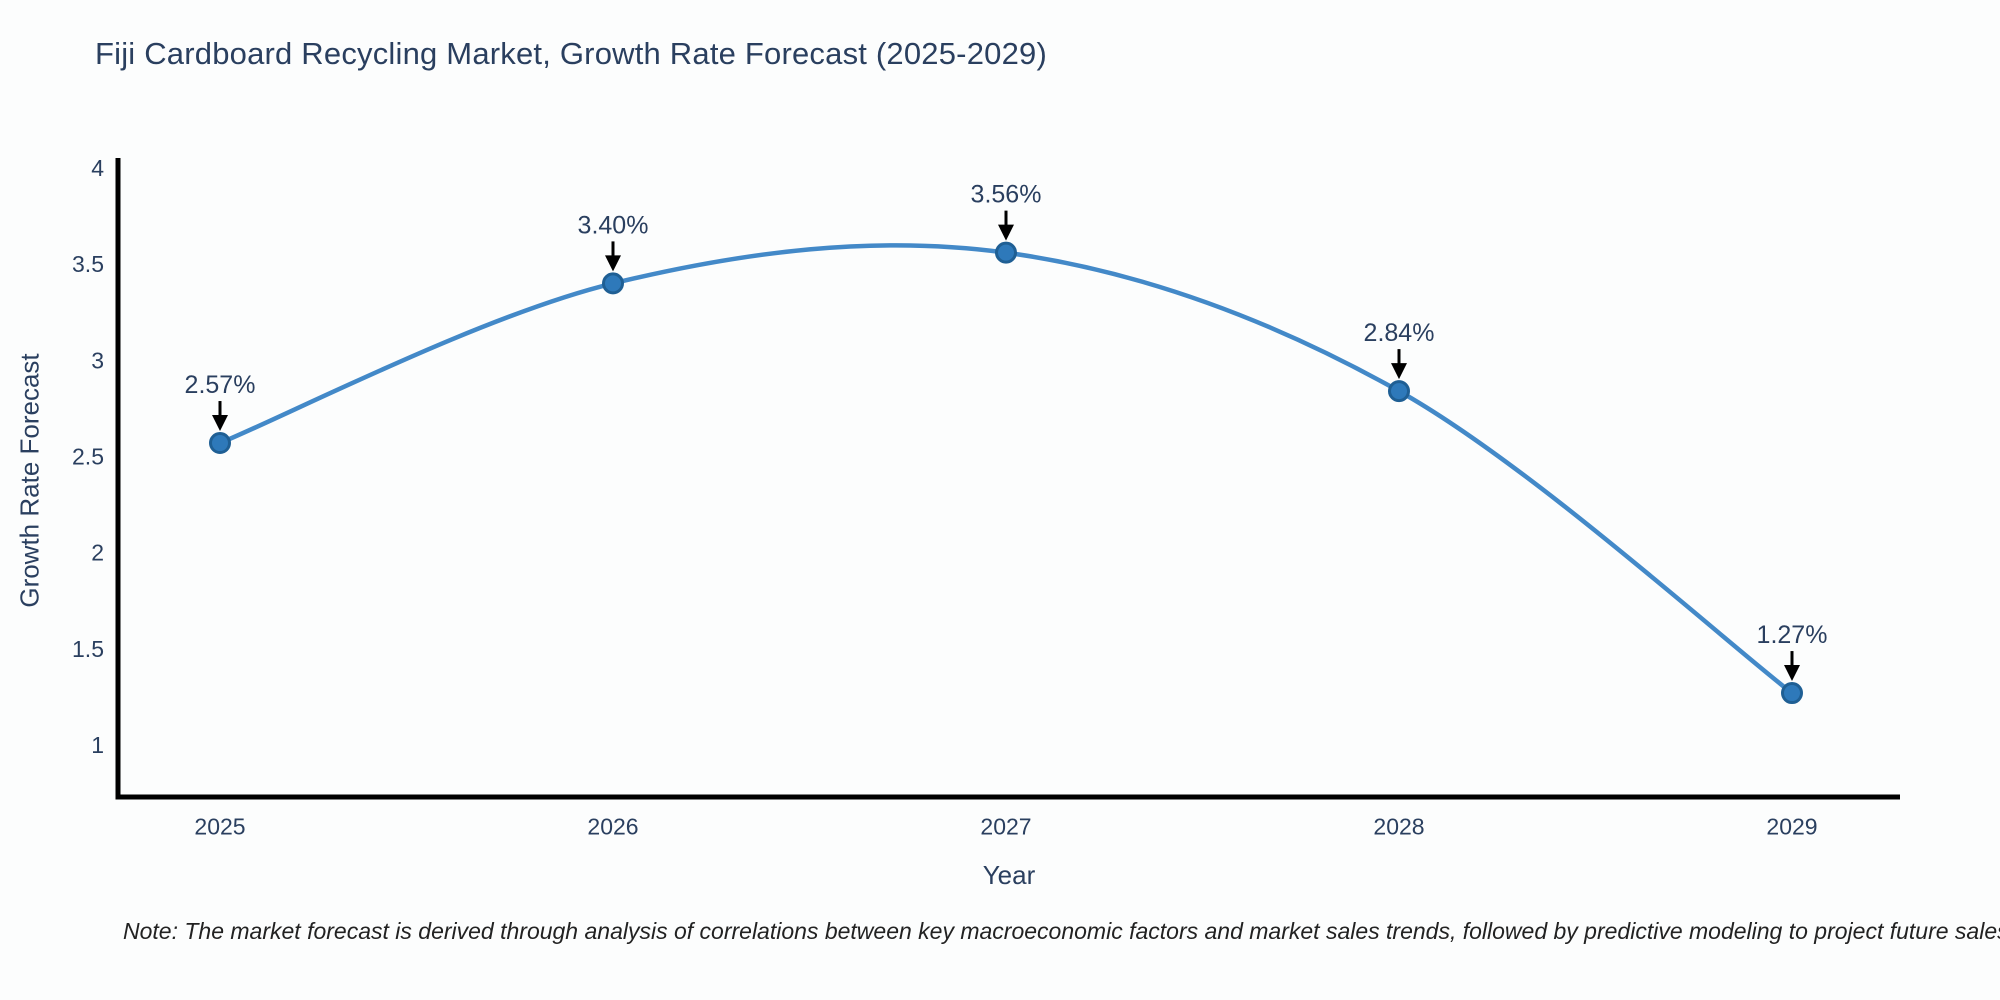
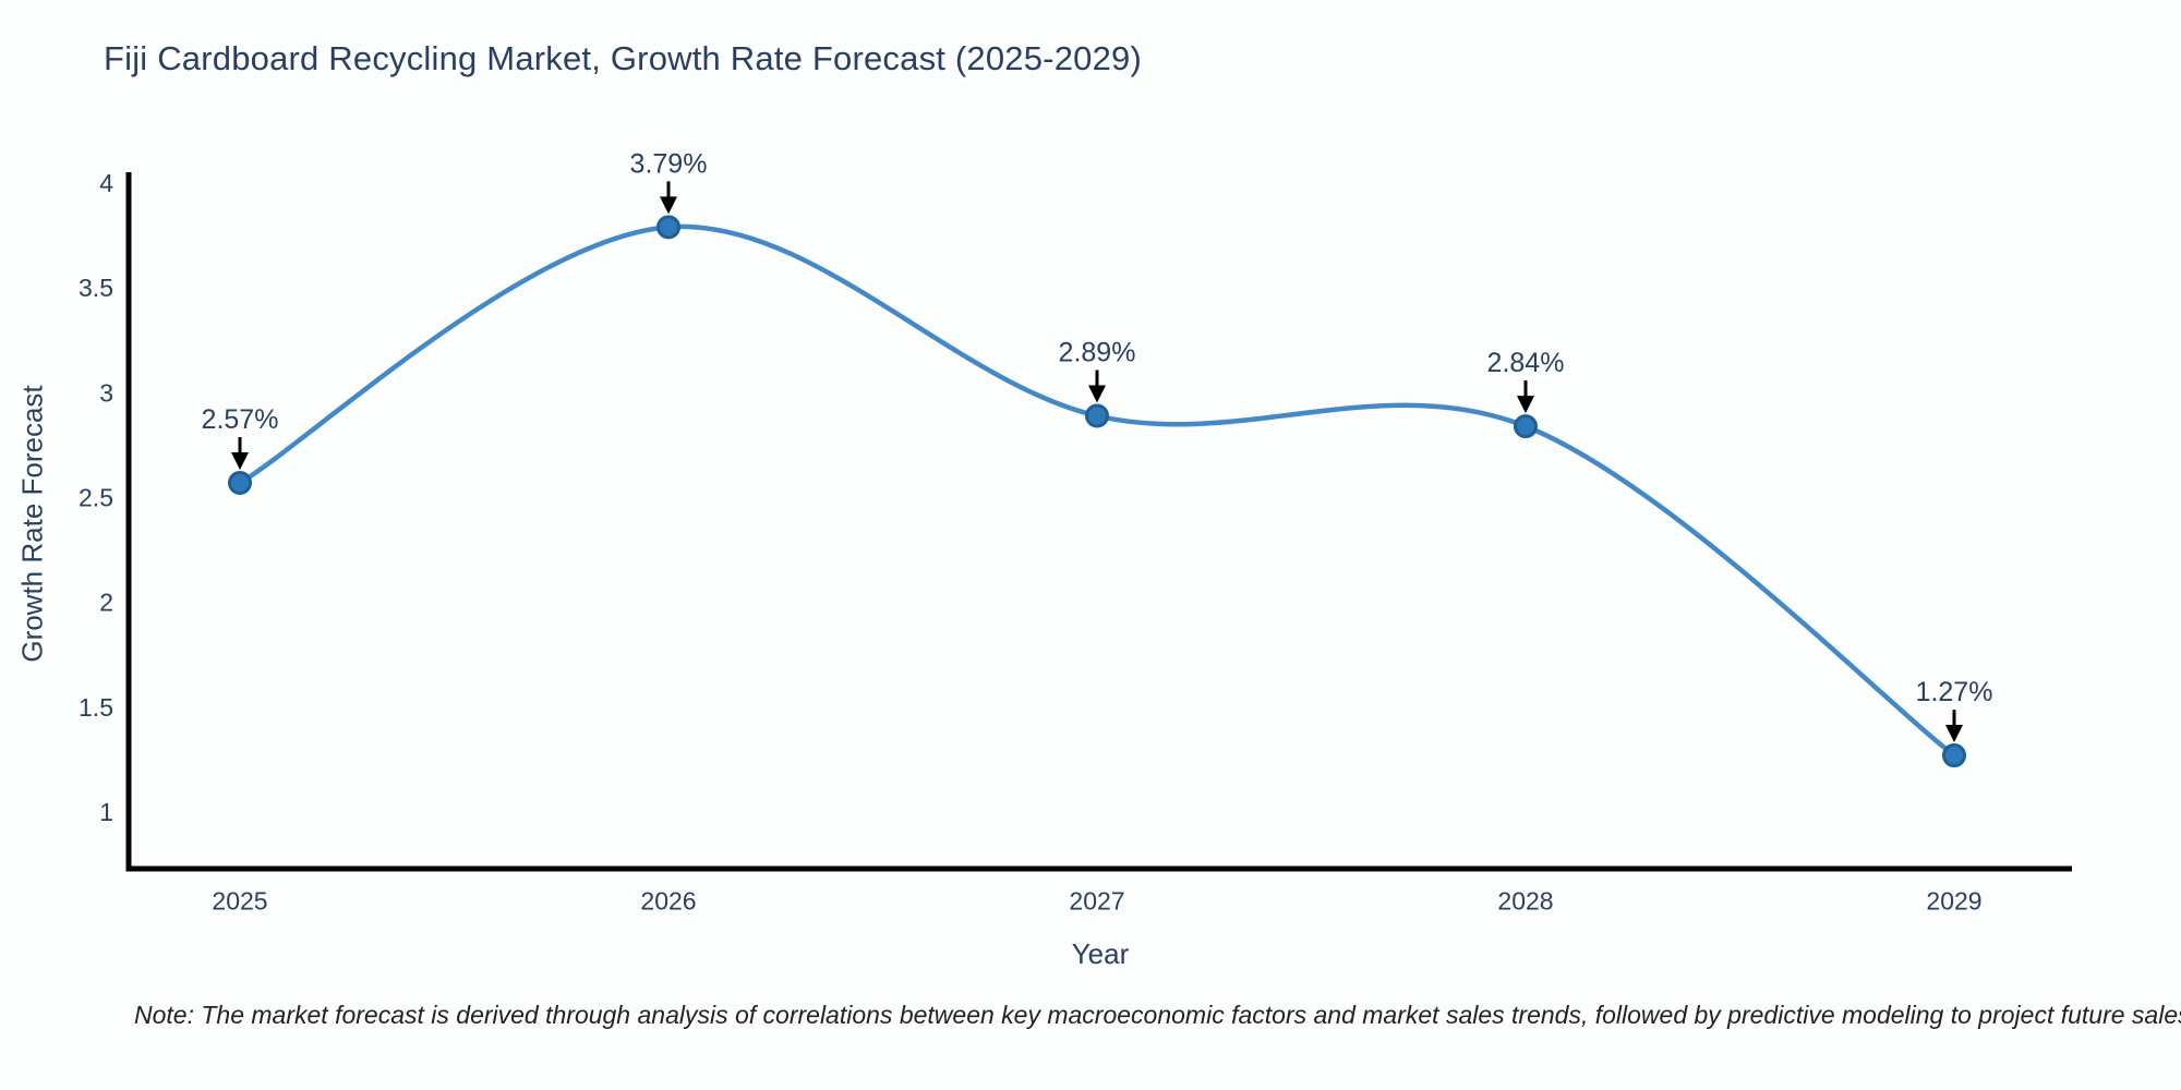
2026: 3.40% -> 3.79%
2027: 3.56% -> 2.89%
